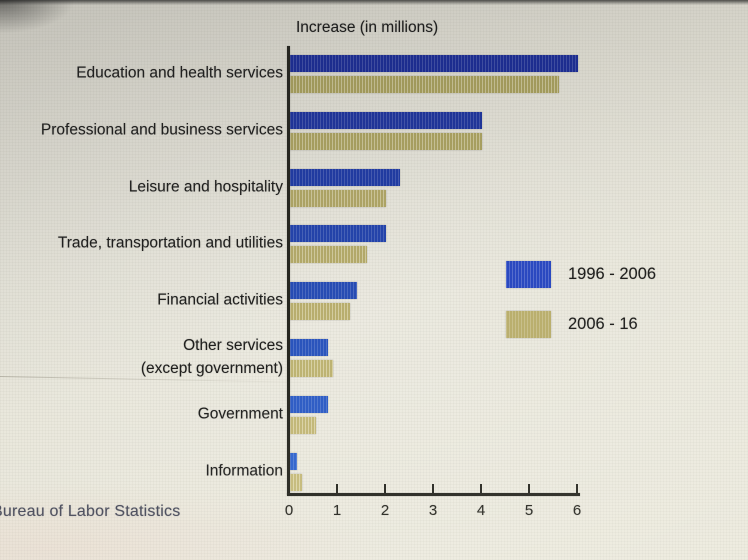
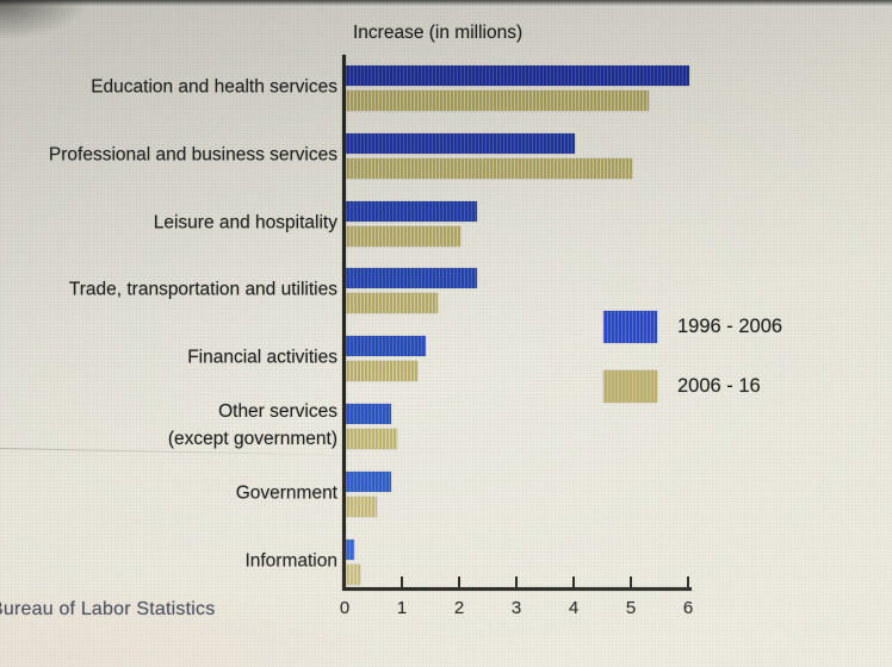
2006 - 16/Education and health services: 5.6 -> 5.3
2006 - 16/Professional and business services: 4.0 -> 5.0
1996 - 2006/Trade, transportation and utilities: 2.0 -> 2.3
